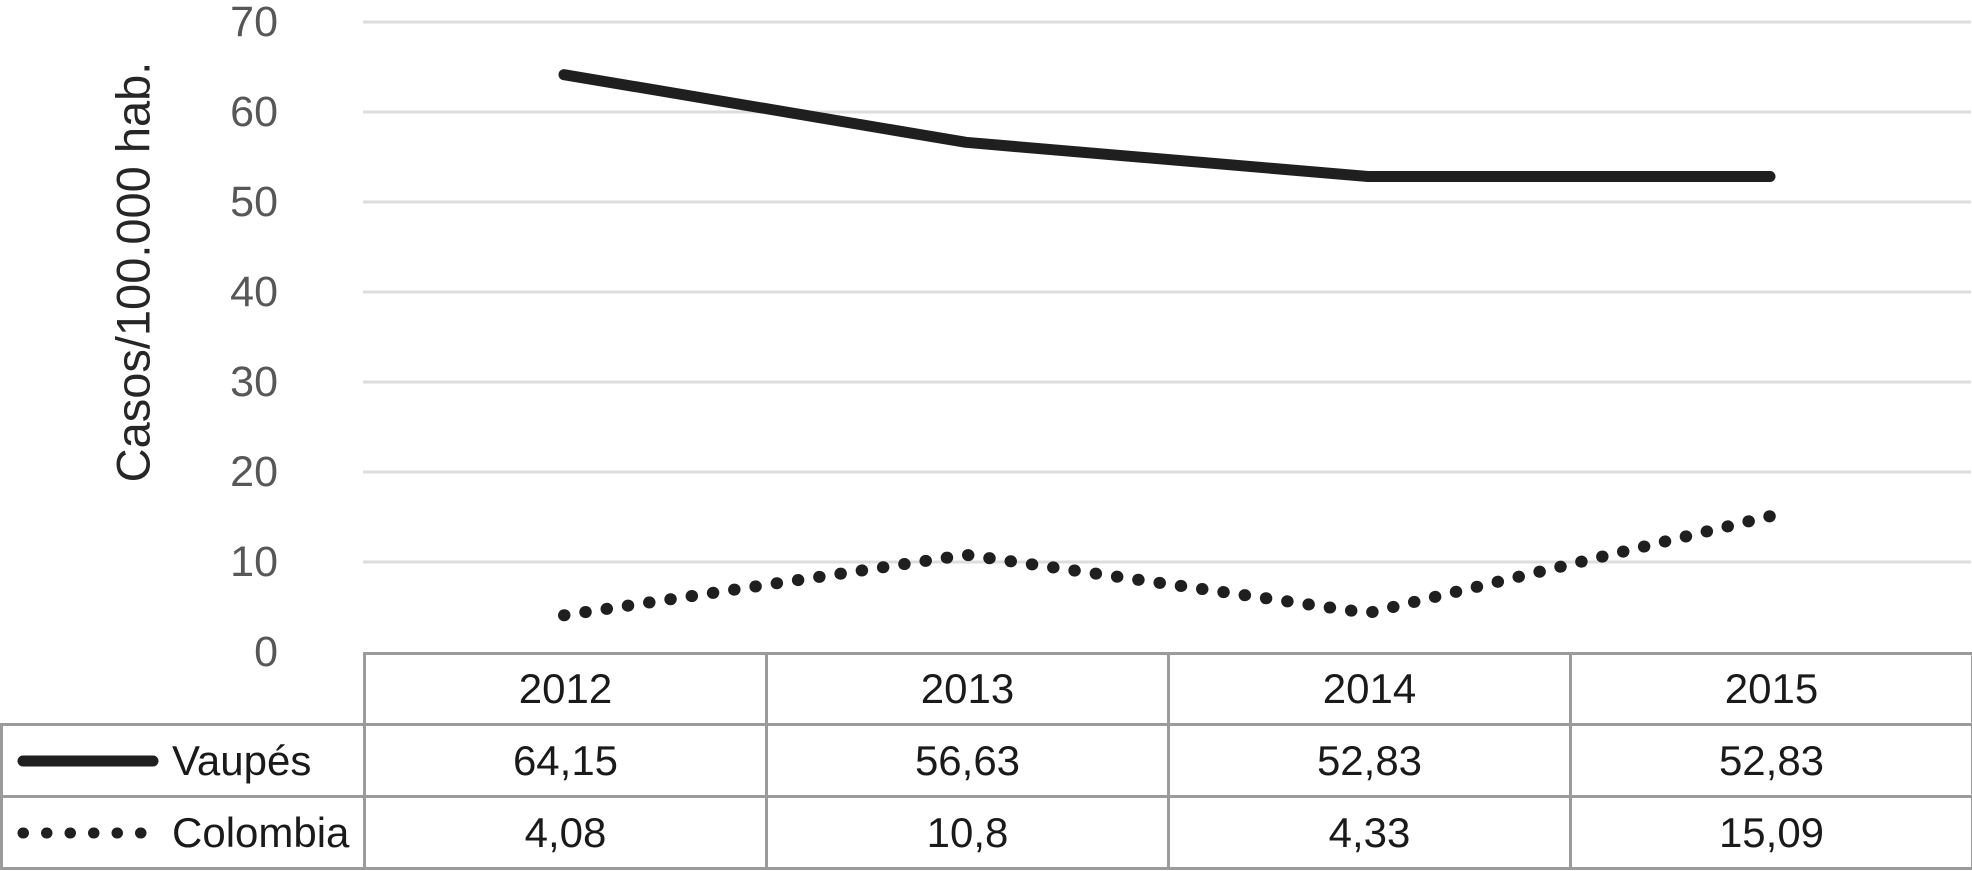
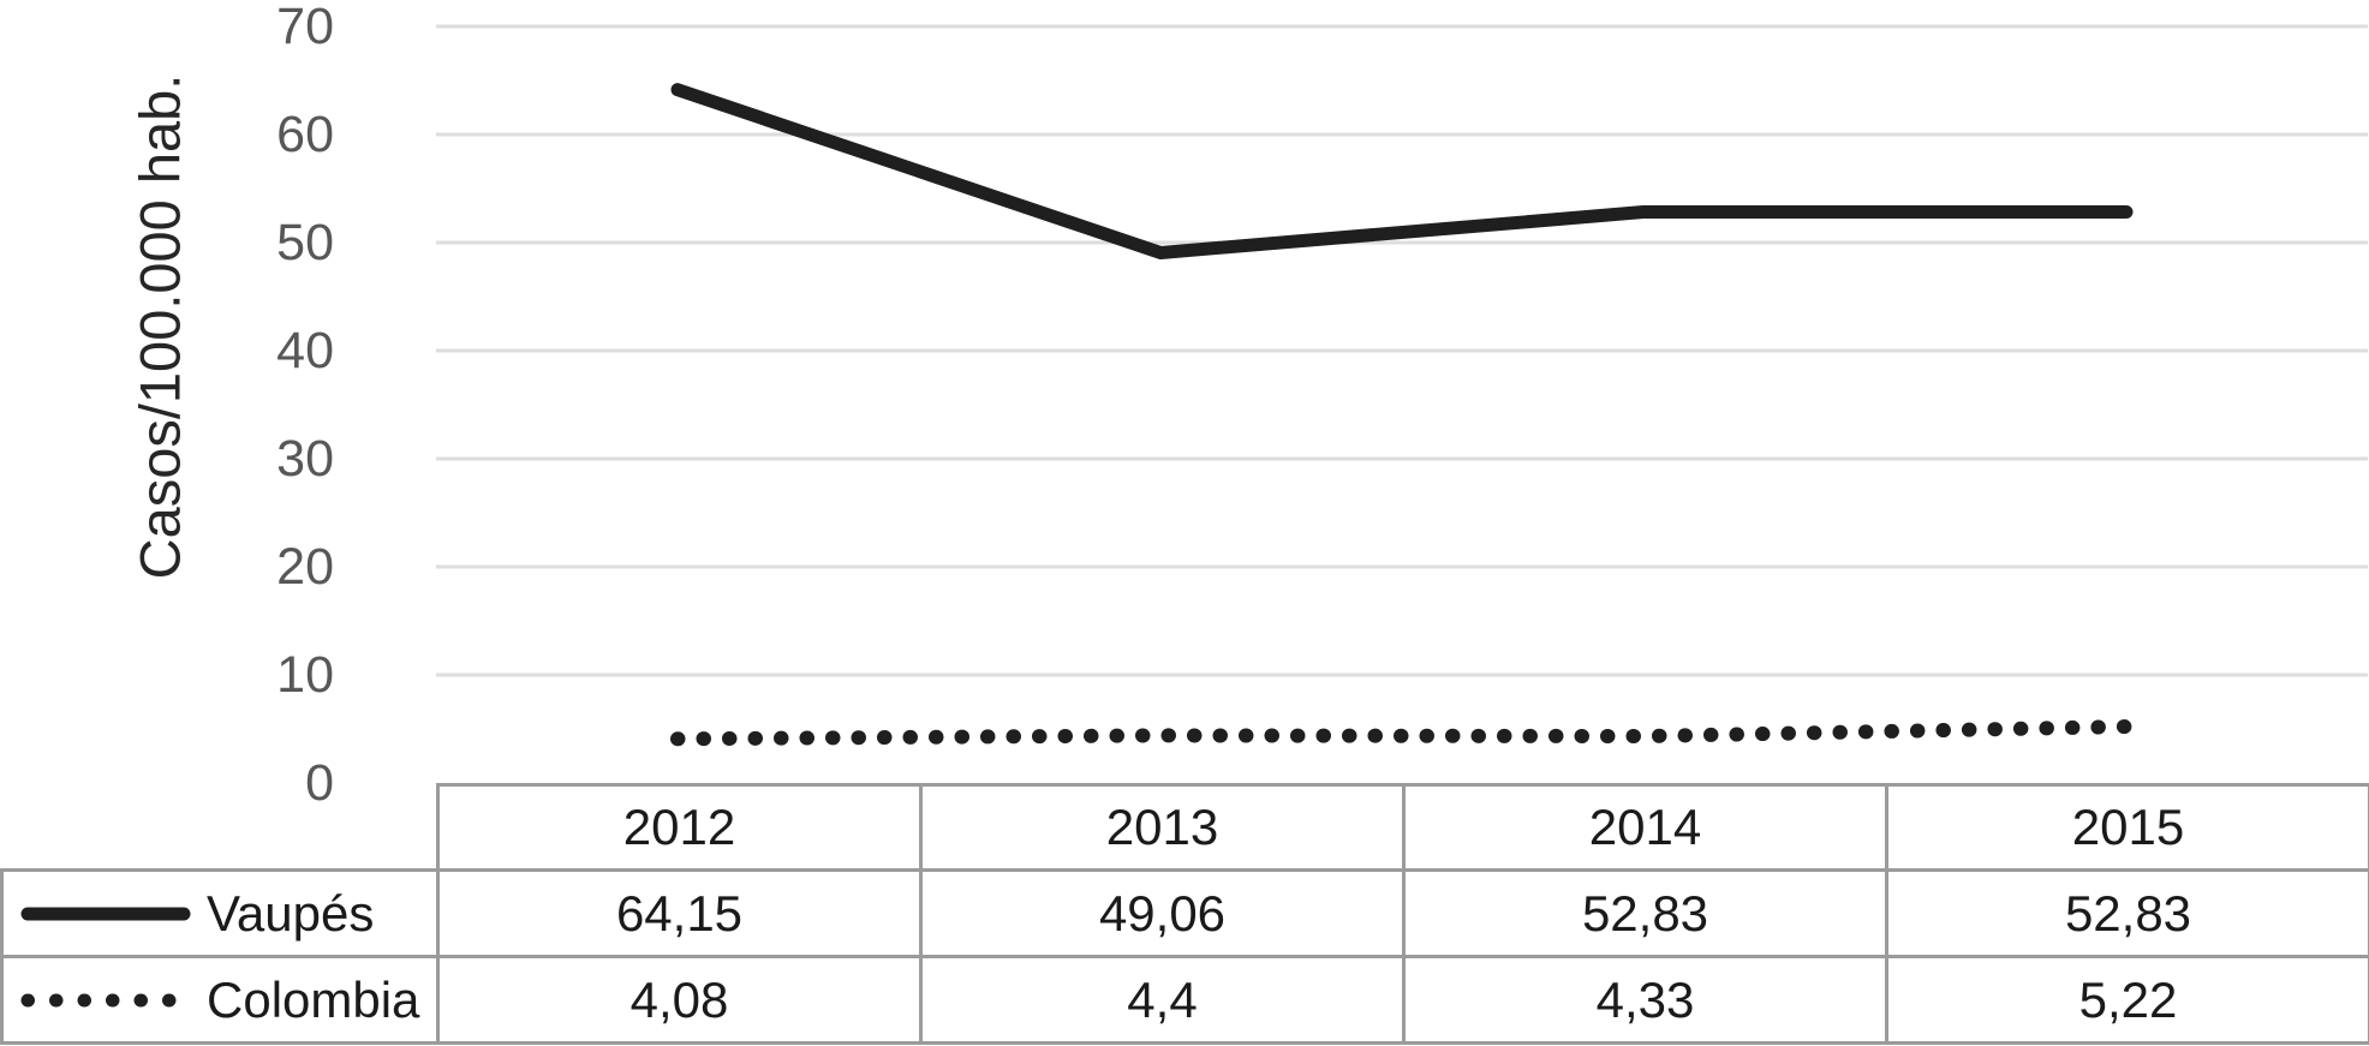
Vaupés/2013: 56,63 -> 49,06
Colombia/2013: 10,8 -> 4,4
Colombia/2015: 15,09 -> 5,22
